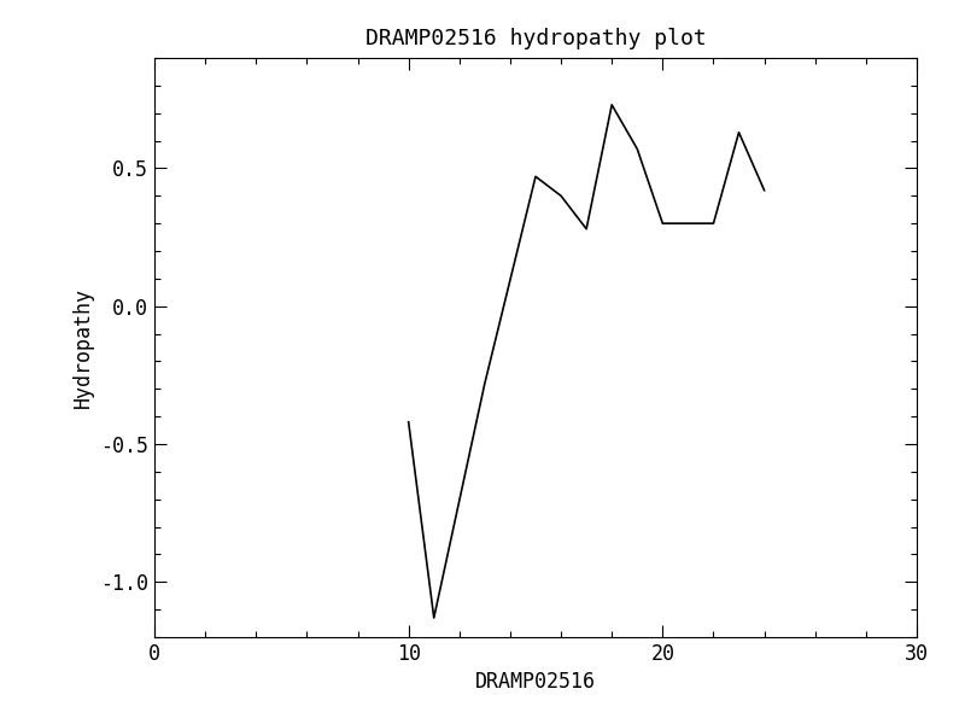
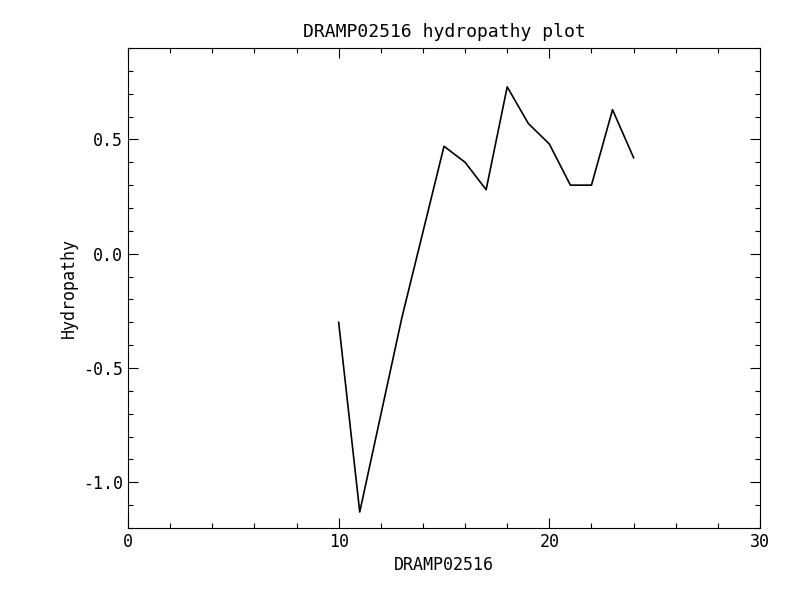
10: -0.42 -> -0.30
20: 0.30 -> 0.48
